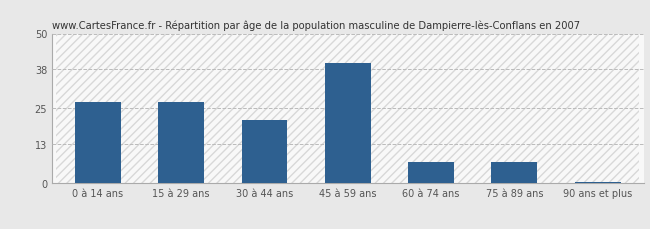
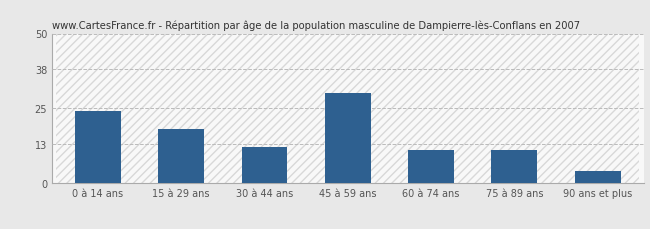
0 à 14 ans: 27.0 -> 24.0
15 à 29 ans: 27.0 -> 18.0
30 à 44 ans: 21.0 -> 12.0
45 à 59 ans: 40.0 -> 30.0
60 à 74 ans: 7.0 -> 11.0
75 à 89 ans: 7.0 -> 11.0
90 ans et plus: 0.5 -> 4.0
